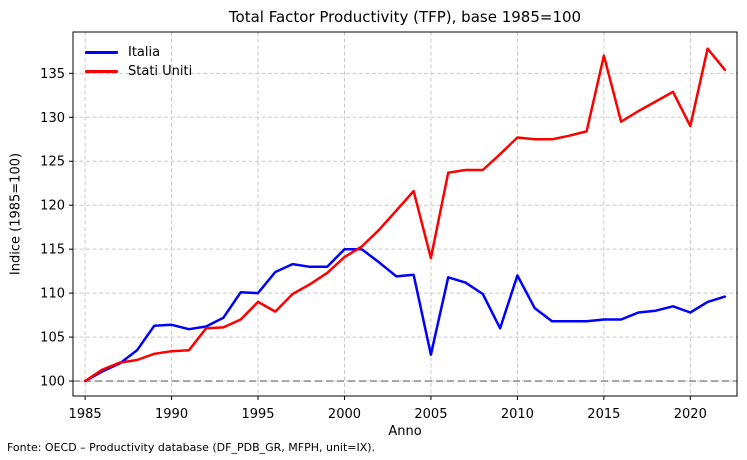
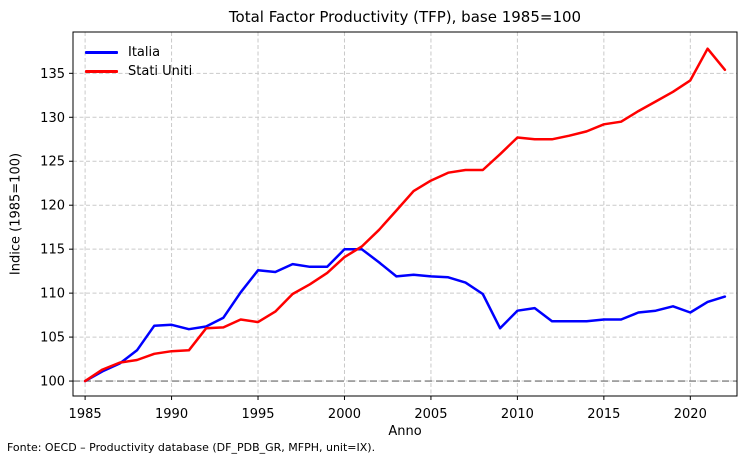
Italia/1995: 110 -> 113
Stati Uniti/1995: 109 -> 107
Italia/2005: 103 -> 112
Stati Uniti/2005: 114 -> 123
Italia/2010: 112 -> 108
Stati Uniti/2015: 137 -> 129
Stati Uniti/2020: 129 -> 134
